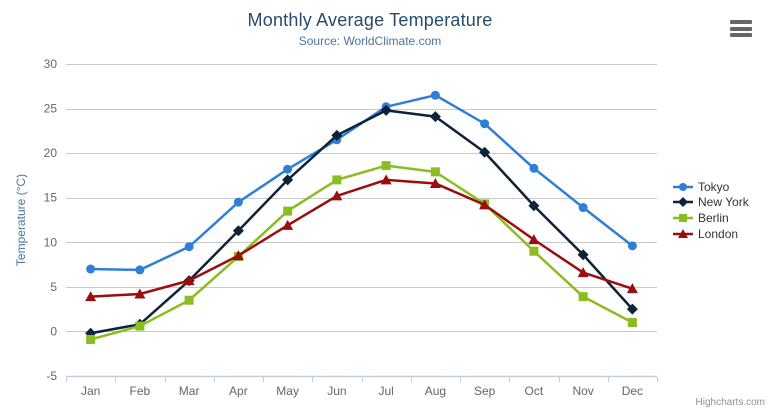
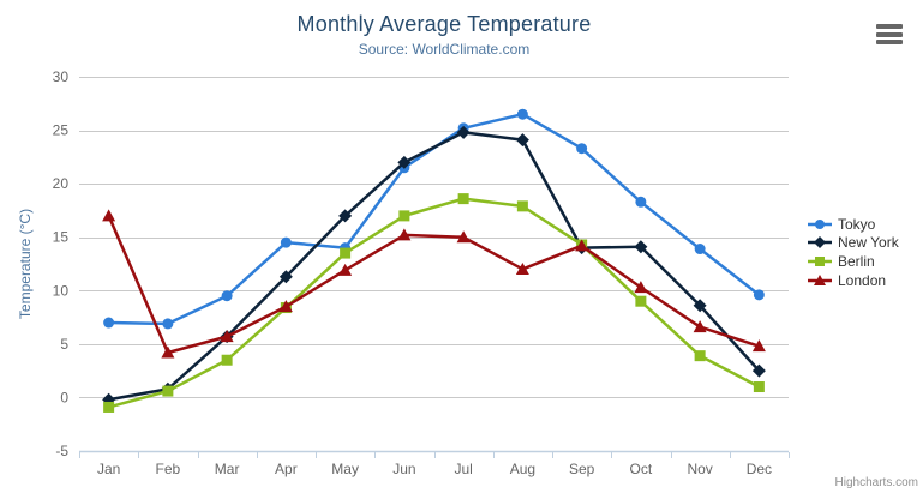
London/Jan: 4 -> 17
Tokyo/May: 18 -> 14
London/Jul: 17 -> 15
London/Aug: 17 -> 12
New York/Sep: 20 -> 14
